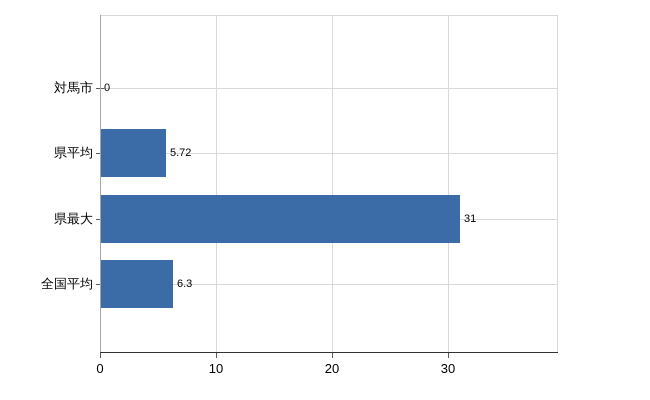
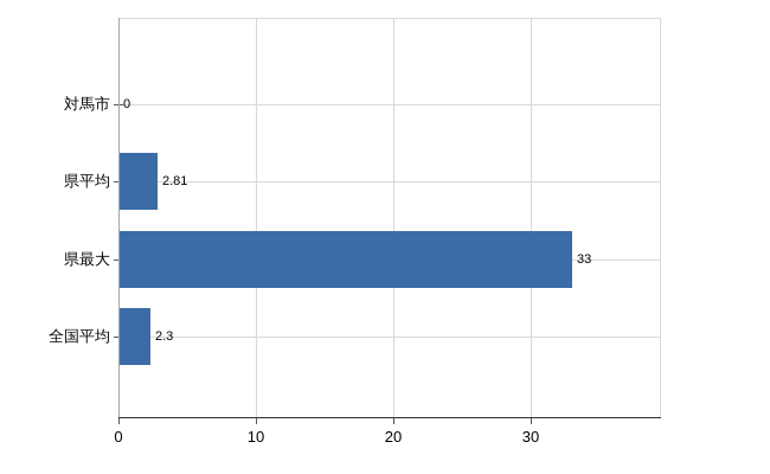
県平均: 5.72 -> 2.81
県最大: 31 -> 33
全国平均: 6.3 -> 2.3
